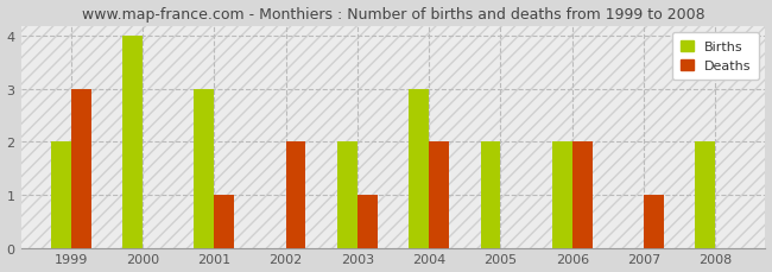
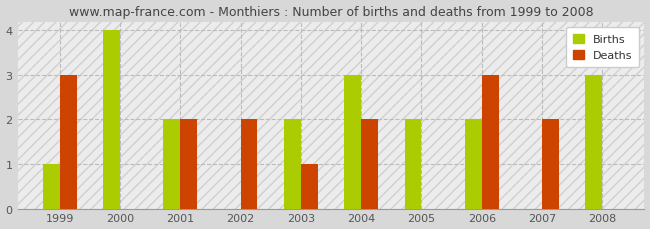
Births/1999: 2 -> 1
Births/2001: 3 -> 2
Deaths/2001: 1 -> 2
Deaths/2006: 2 -> 3
Deaths/2007: 1 -> 2
Births/2008: 2 -> 3
